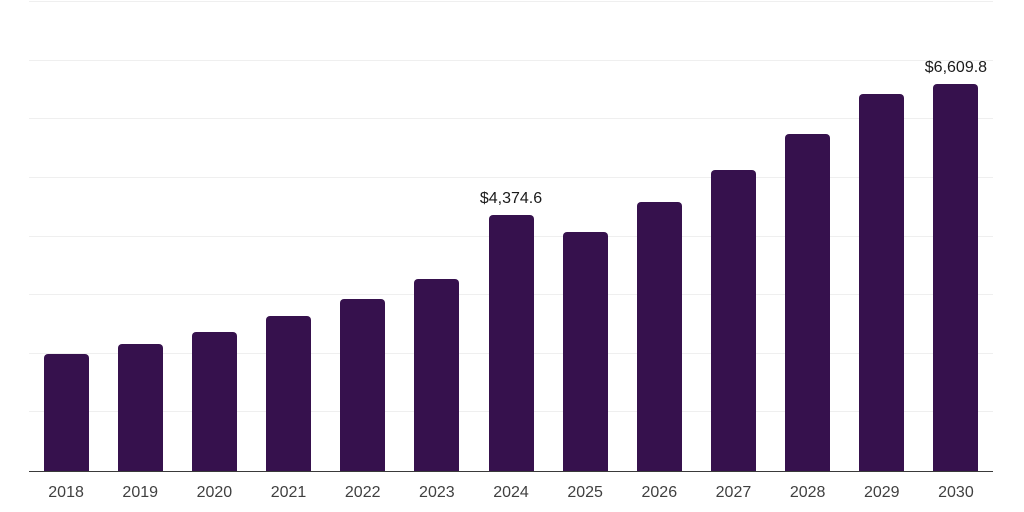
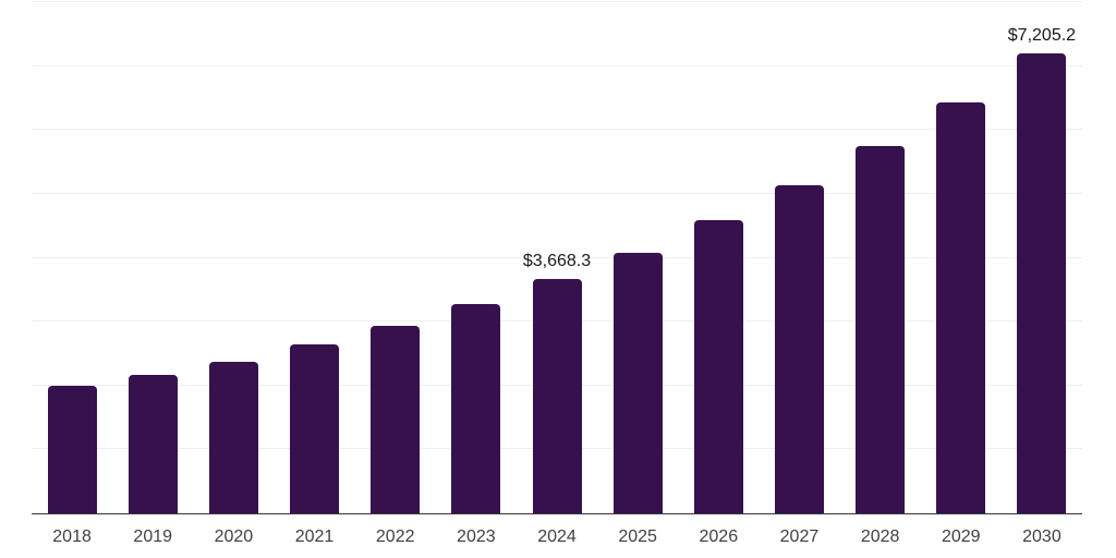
2024: $4,374.6 -> $3,668.3
2030: $6,609.8 -> $7,205.2
